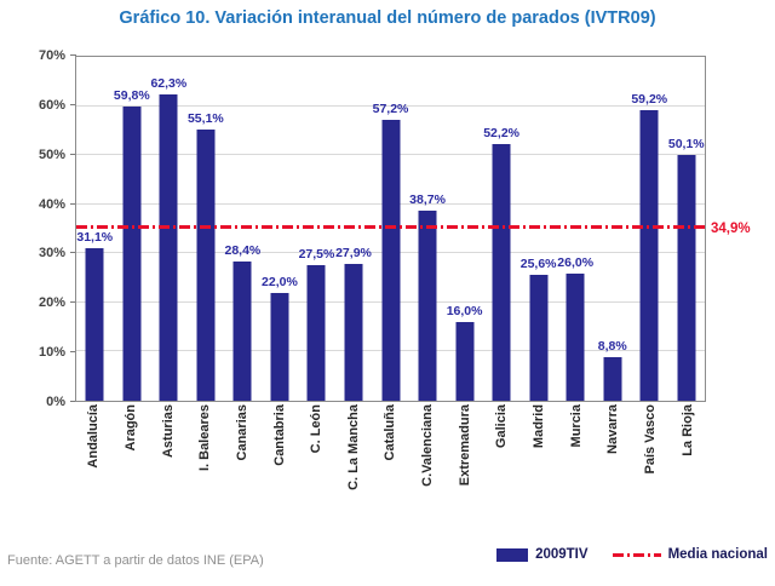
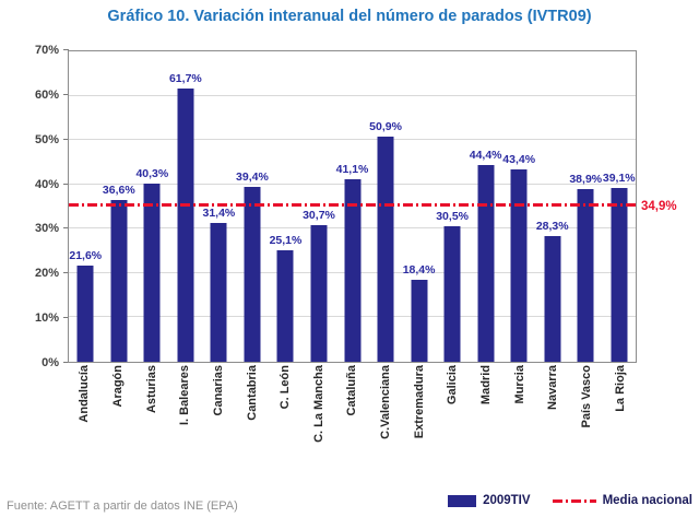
Andalucía: 31,1% -> 21,6%
Aragón: 59,8% -> 36,6%
Asturias: 62,3% -> 40,3%
I. Baleares: 55,1% -> 61,7%
Canarias: 28,4% -> 31,4%
Cantabria: 22,0% -> 39,4%
C. León: 27,5% -> 25,1%
C. La Mancha: 27,9% -> 30,7%
Cataluña: 57,2% -> 41,1%
C.Valenciana: 38,7% -> 50,9%
Extremadura: 16,0% -> 18,4%
Galicia: 52,2% -> 30,5%
Madrid: 25,6% -> 44,4%
Murcia: 26,0% -> 43,4%
Navarra: 8,8% -> 28,3%
País Vasco: 59,2% -> 38,9%
La Rioja: 50,1% -> 39,1%
